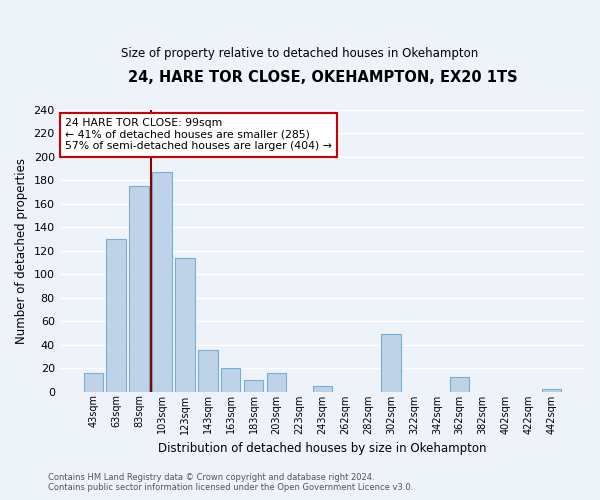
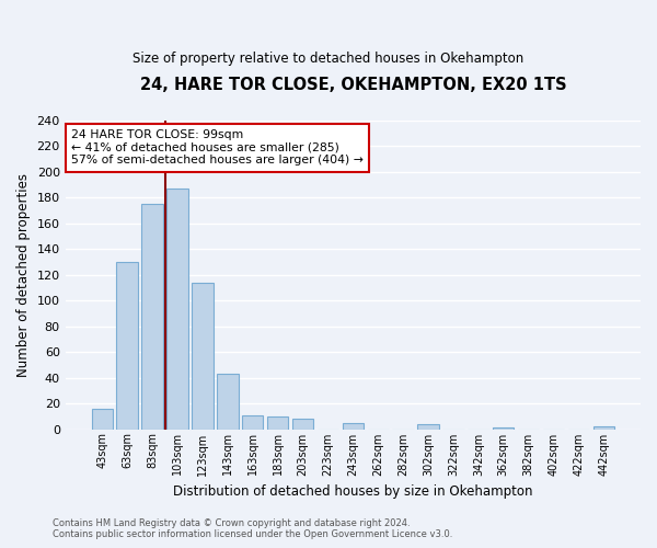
143sqm: 35 -> 43
163sqm: 20 -> 11
203sqm: 16 -> 8
302sqm: 49 -> 4
362sqm: 12 -> 1
